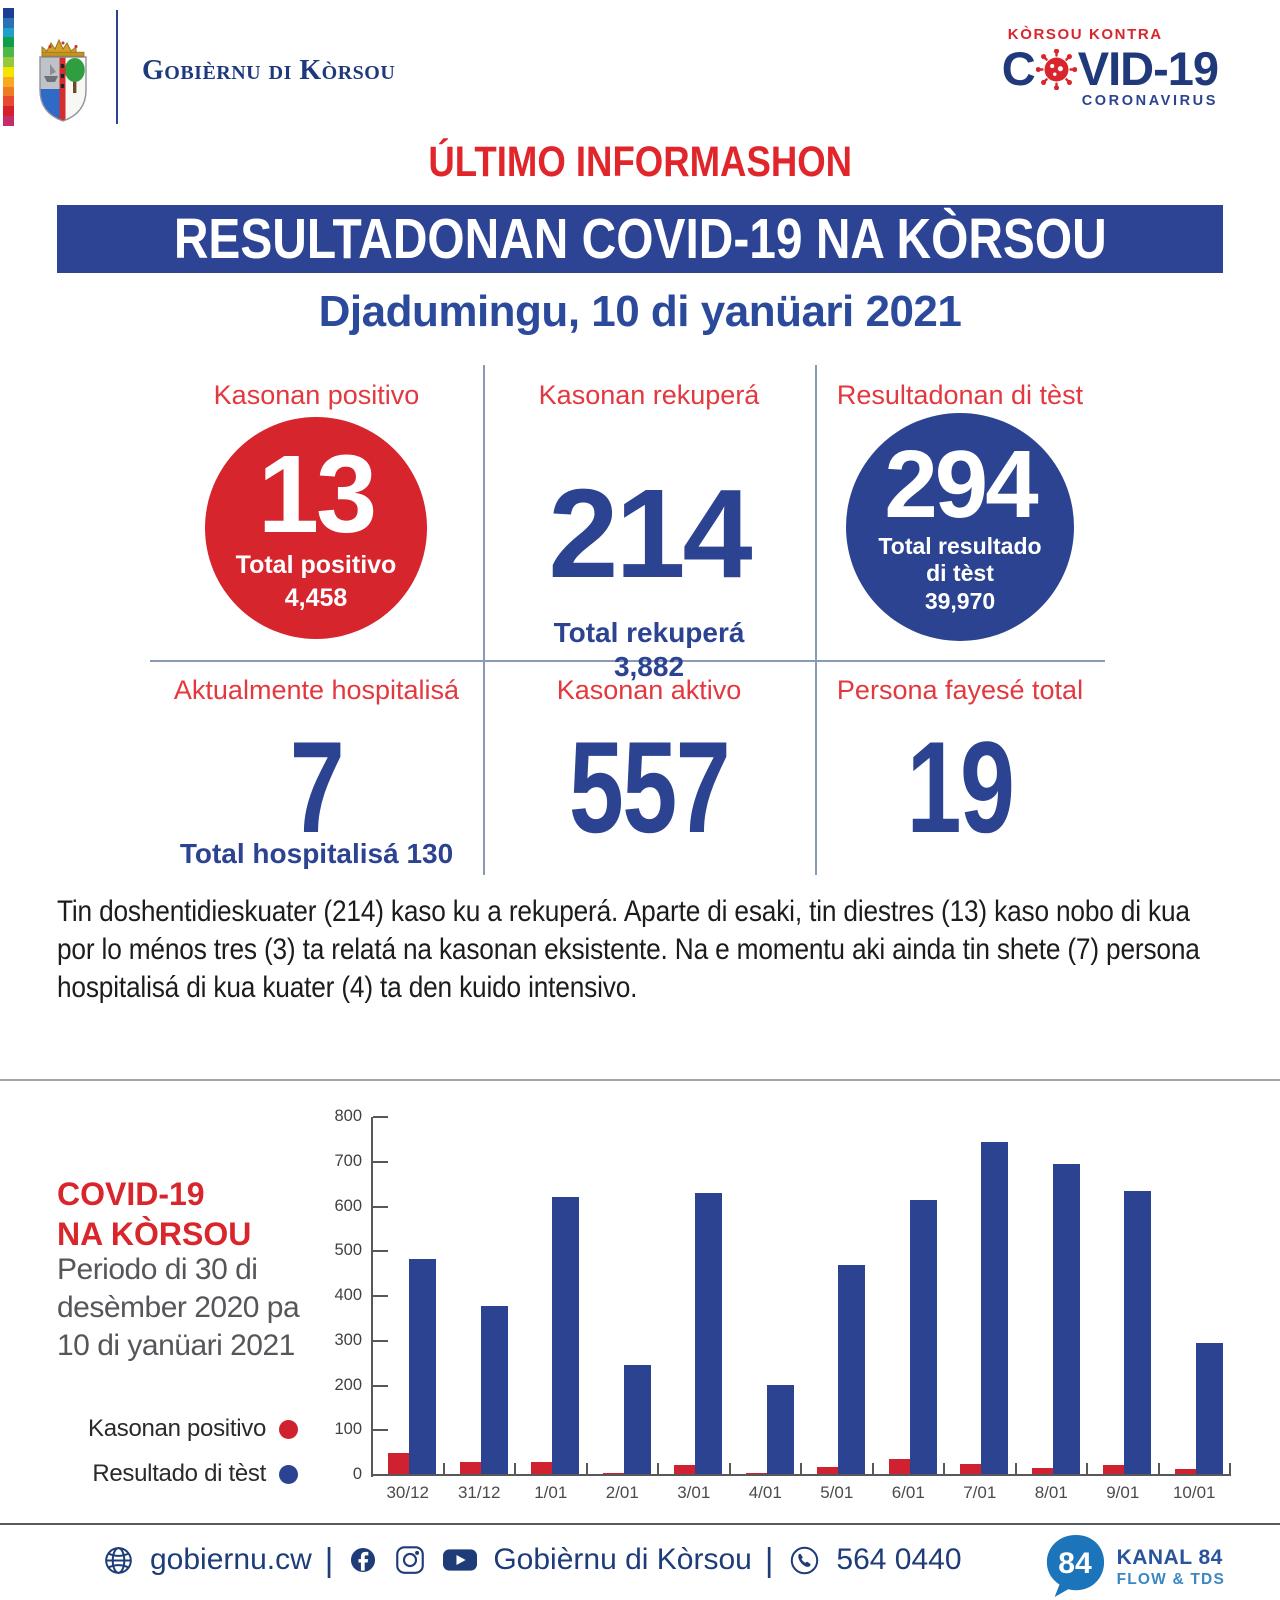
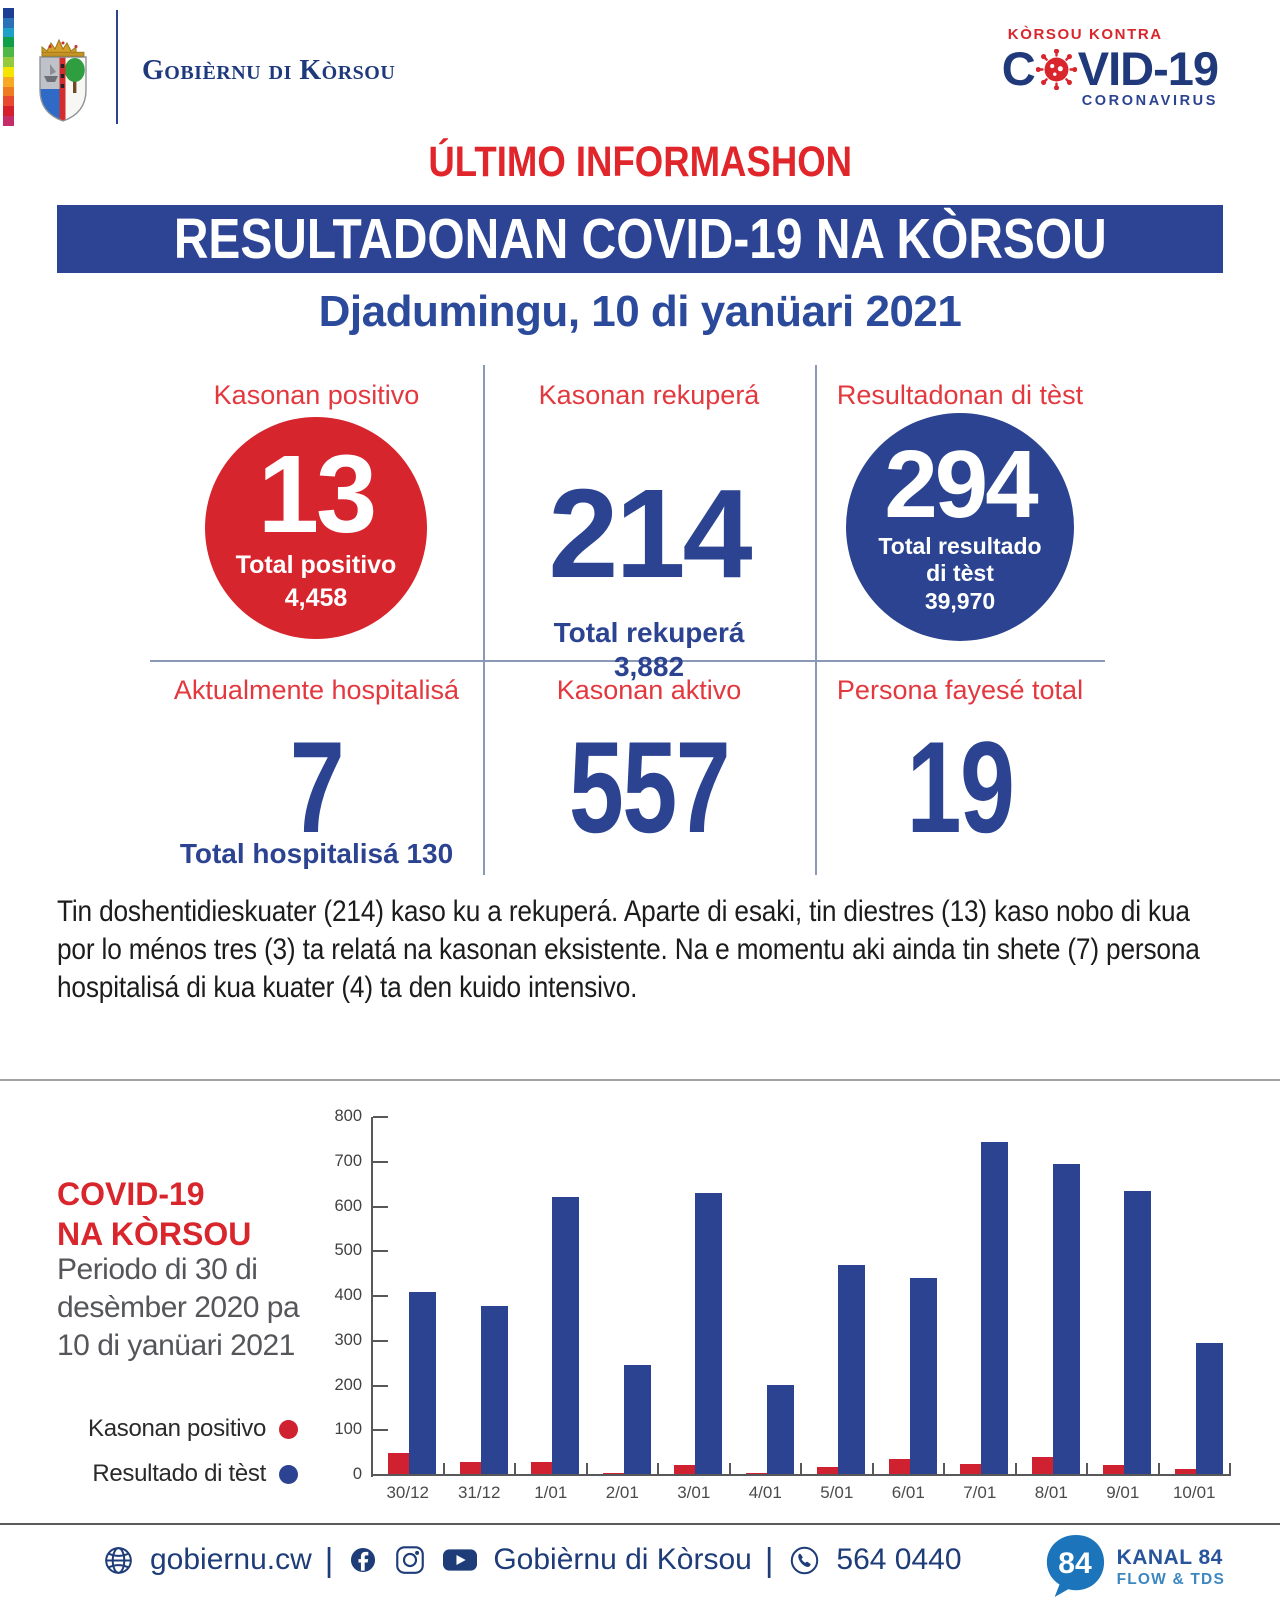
Resultado di tèst/30/12: 480 -> 410
Resultado di tèst/6/01: 620 -> 440
Kasonan positivo/8/01: 20 -> 40
